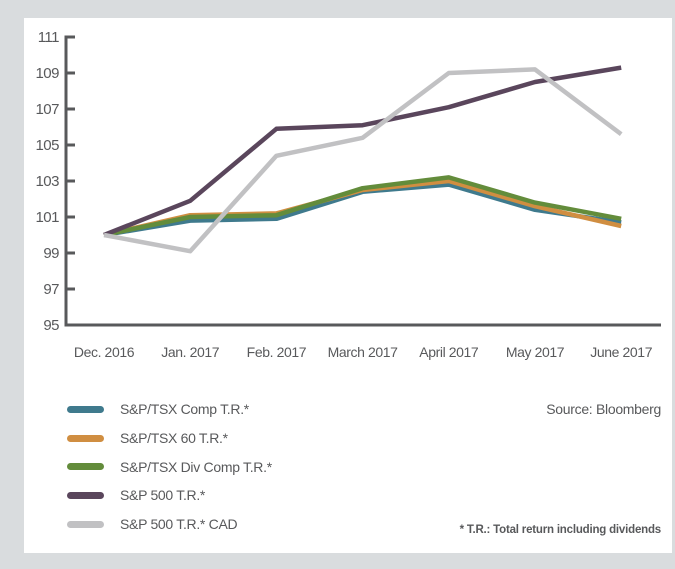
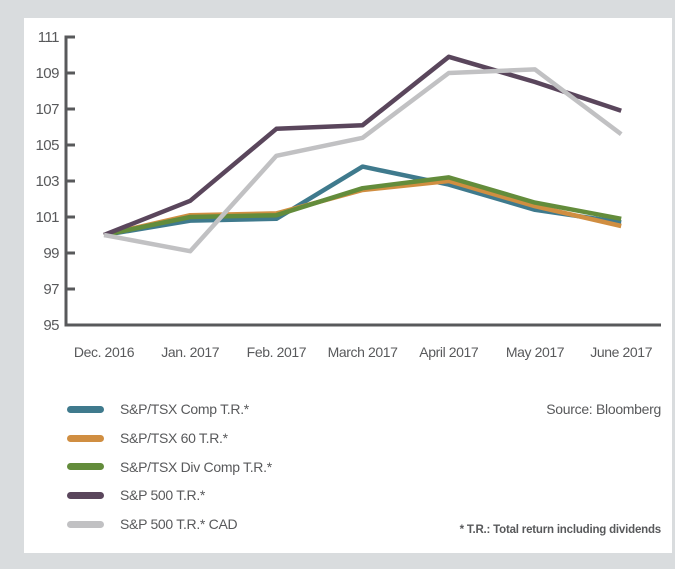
S&P/TSX Comp T.R.*/March 2017: 102.4 -> 103.8
S&P 500 T.R.*/April 2017: 107.1 -> 109.9
S&P 500 T.R.*/June 2017: 109.3 -> 106.9
